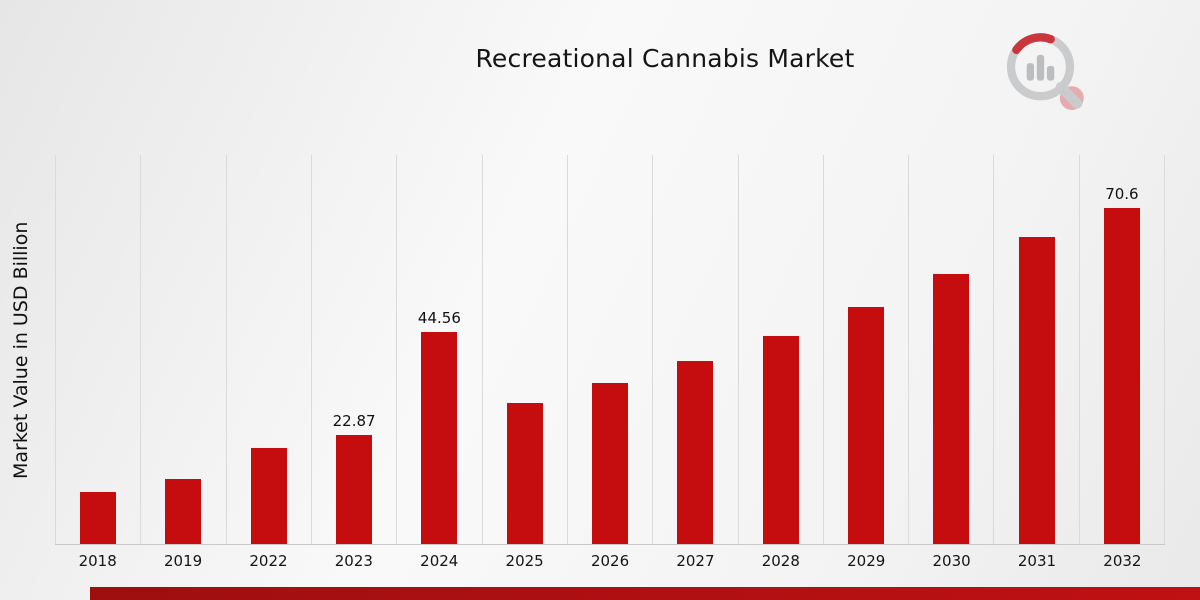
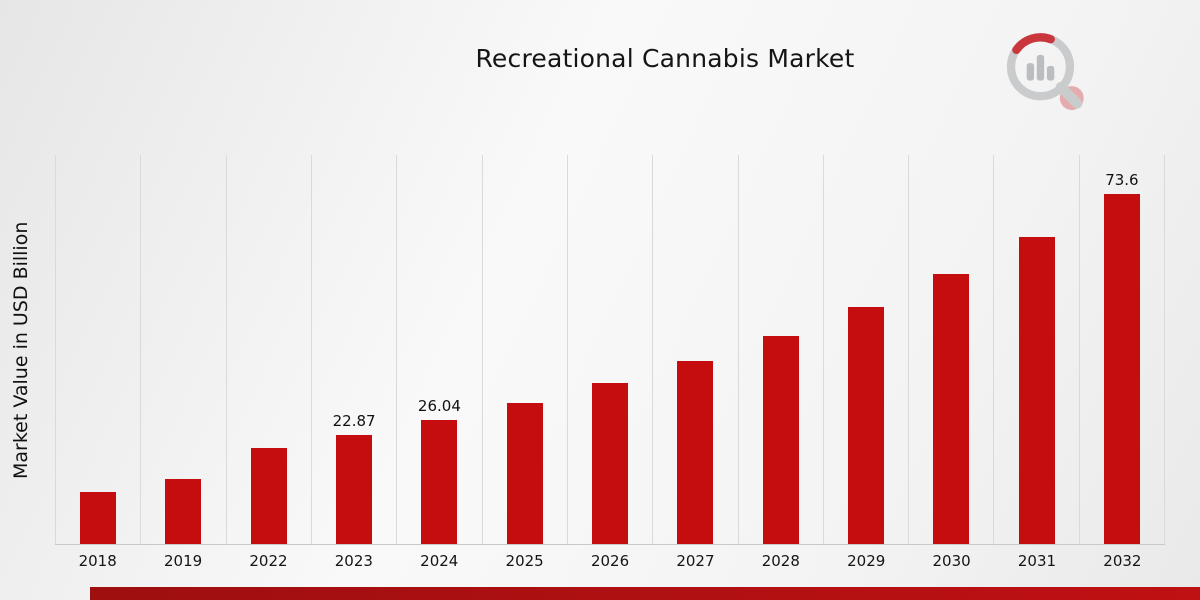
2024: 44.56 -> 26.04
2032: 70.6 -> 73.6
